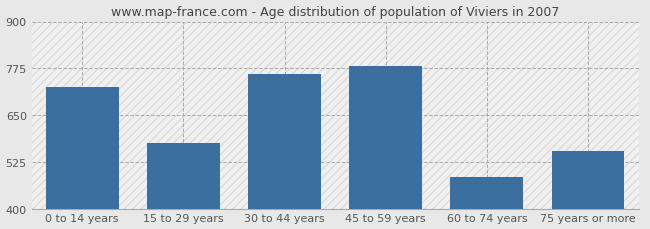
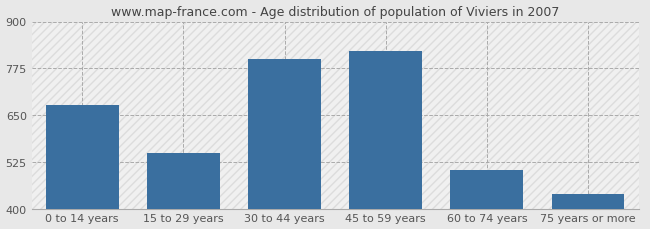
0 to 14 years: 725 -> 678
15 to 29 years: 575 -> 548
30 to 44 years: 760 -> 800
45 to 59 years: 780 -> 820
60 to 74 years: 485 -> 503
75 years or more: 555 -> 438
